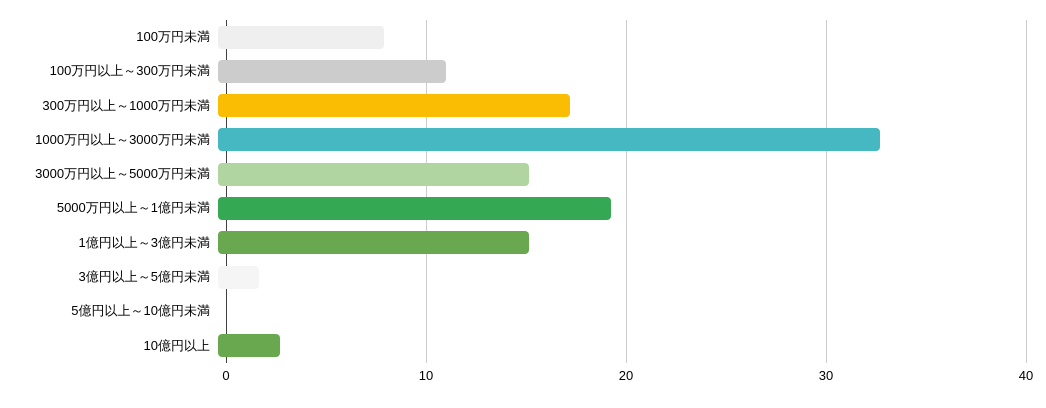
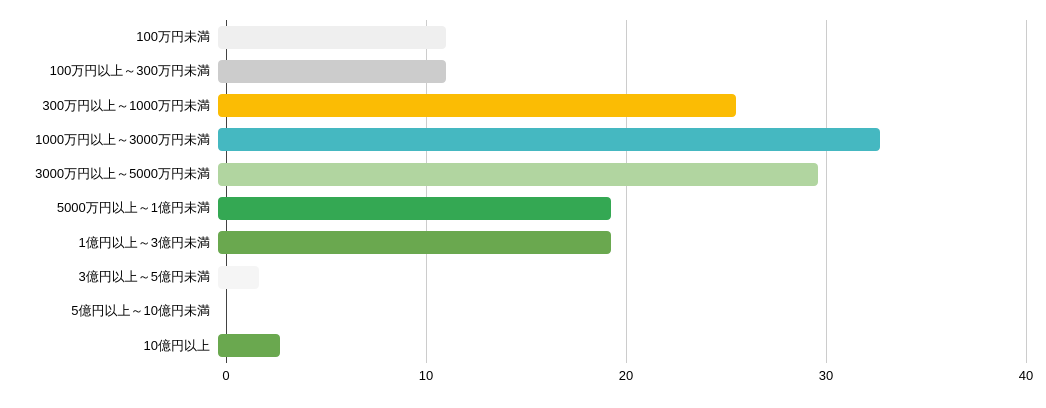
100万円未満: 8 -> 11
300万円以上～1000万円未満: 17 -> 25
3000万円以上～5000万円未満: 15 -> 29
1億円以上～3億円未満: 15 -> 19
